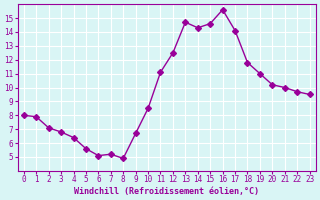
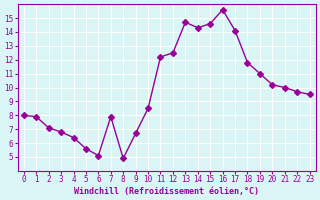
7: 5.2 -> 7.9
11: 11.1 -> 12.2
